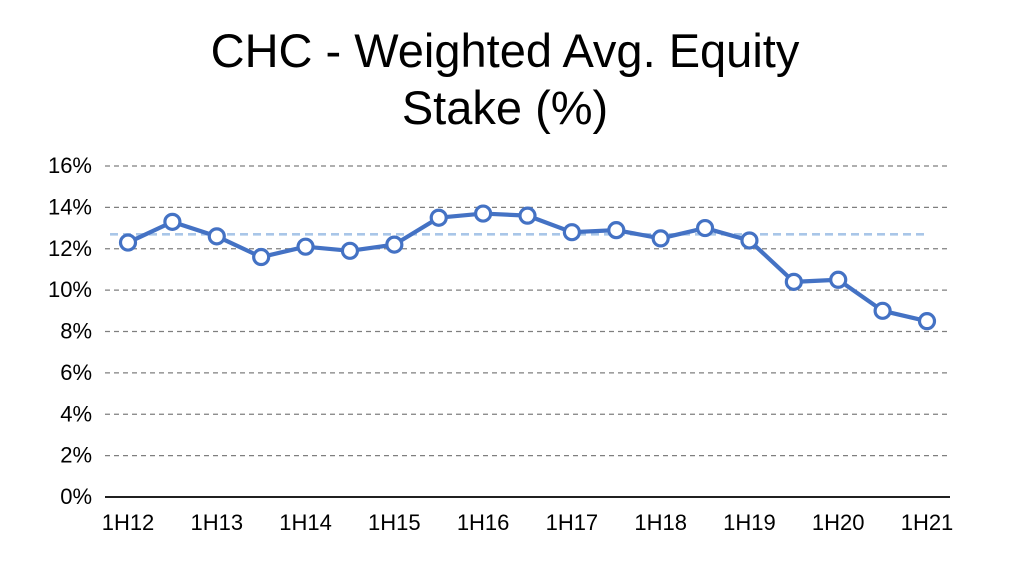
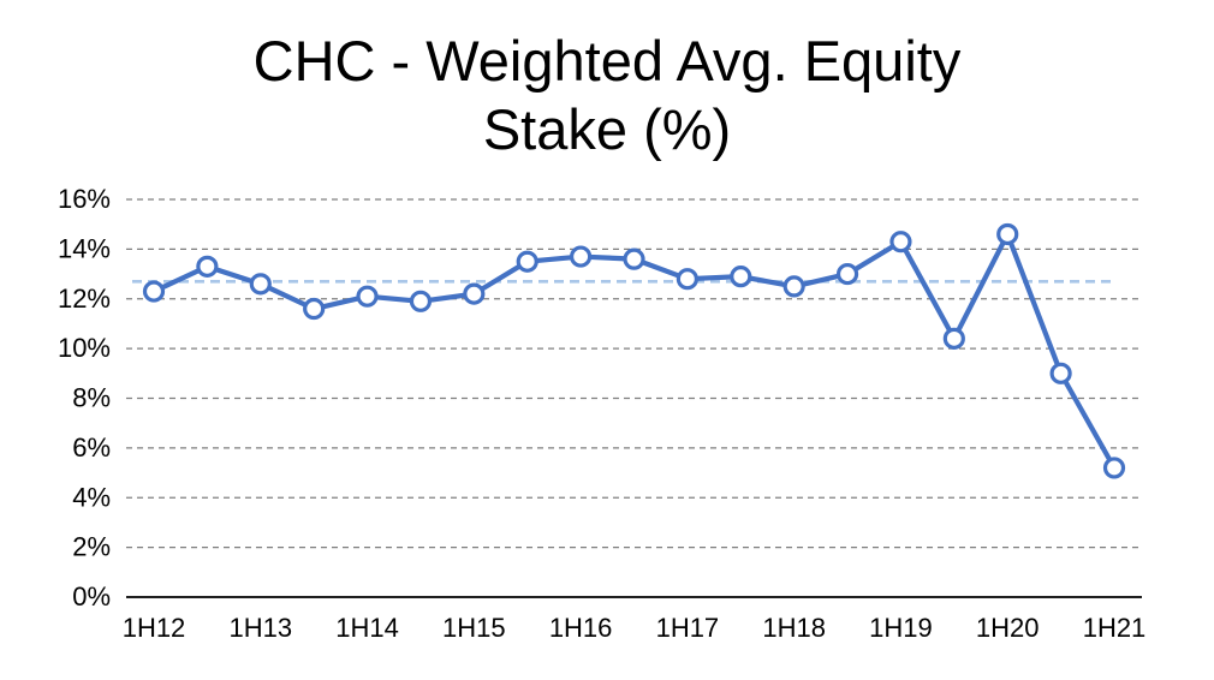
1H19: 12.4% -> 14.3%
1H20: 10.5% -> 14.6%
1H21: 8.5% -> 5.2%
